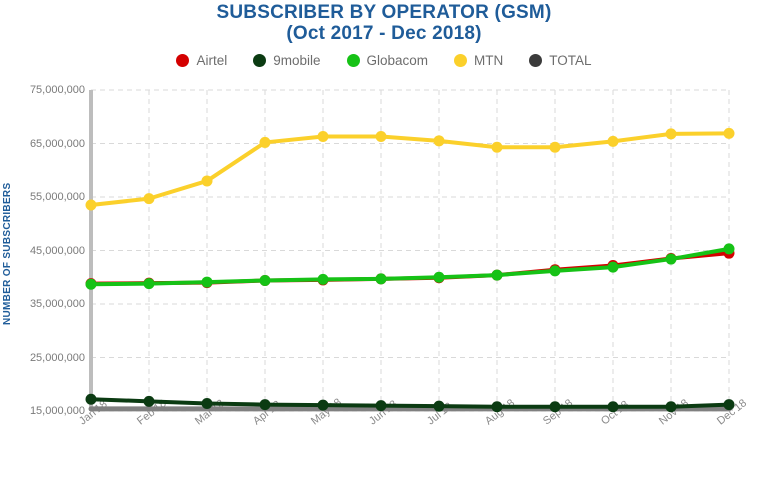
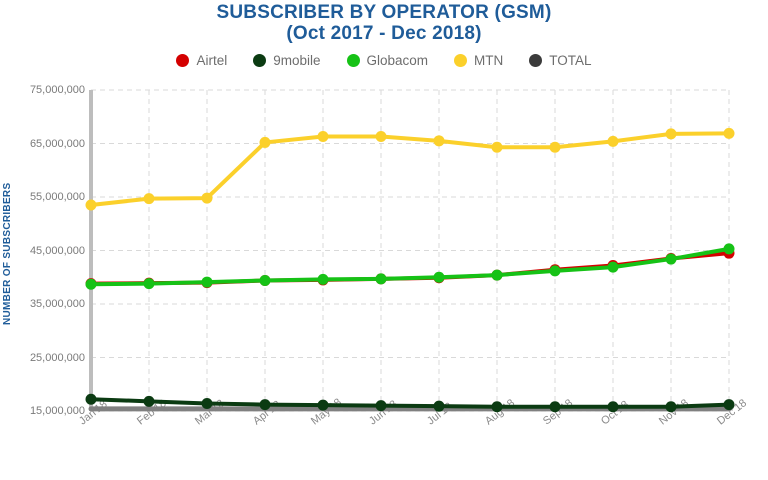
MTN/Mar'18: 58000000 -> 55000000
